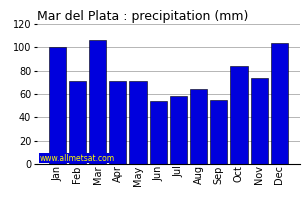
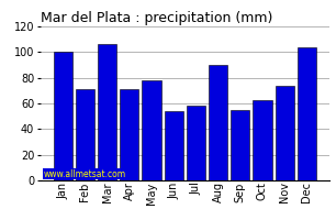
May: 71 -> 78
Aug: 64 -> 90
Oct: 84 -> 63
